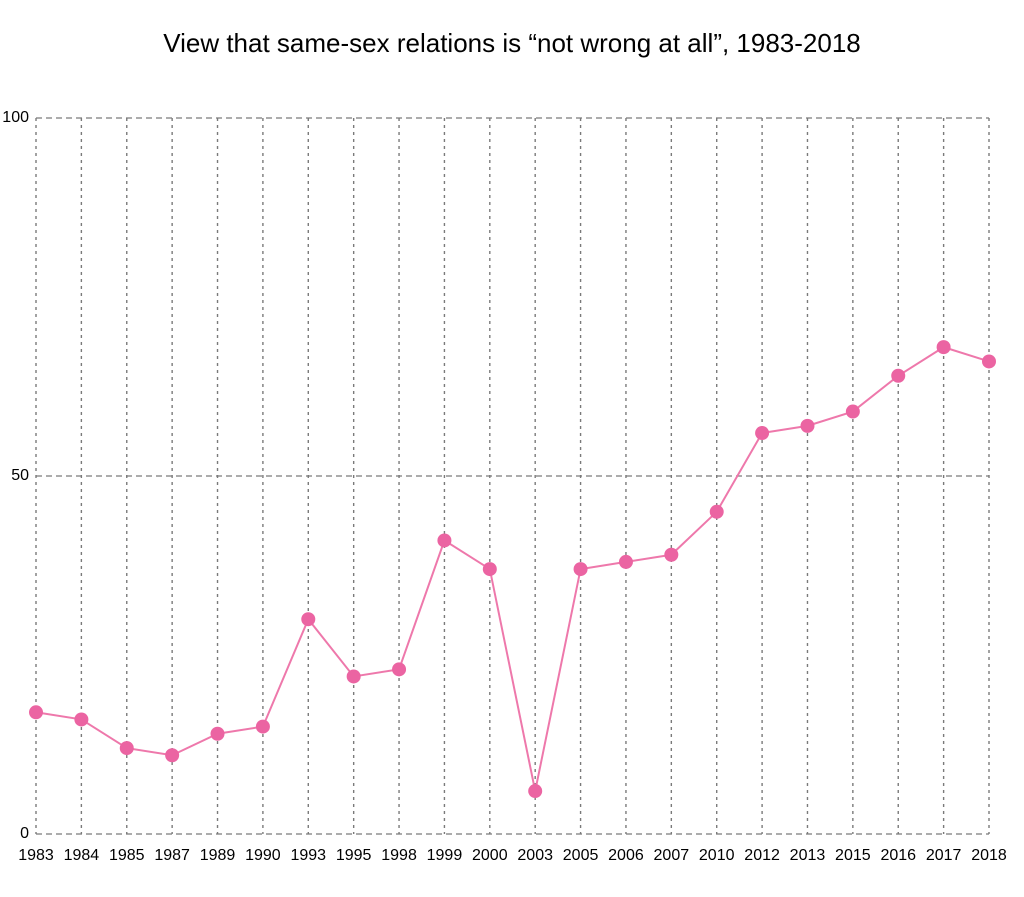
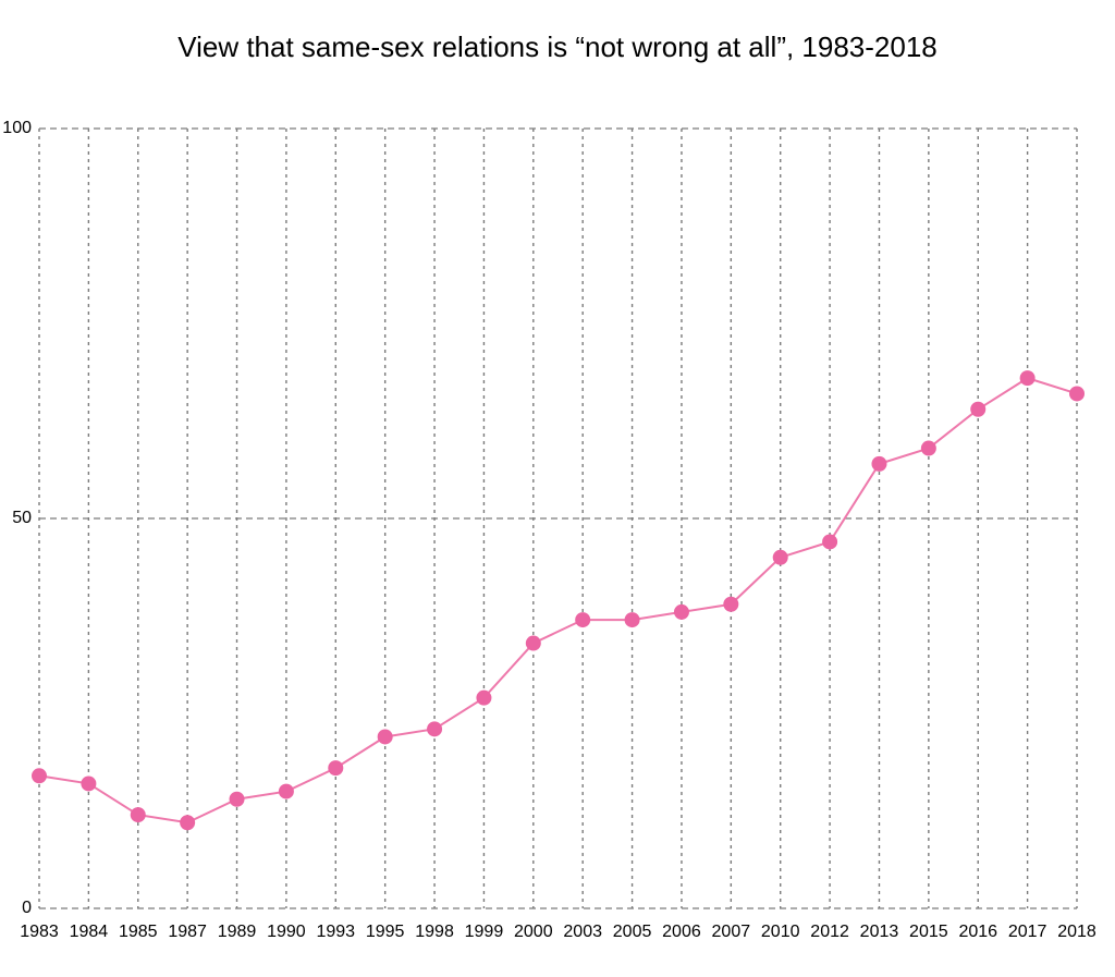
1993: 30 -> 18
1999: 41 -> 27
2000: 37 -> 34
2003: 6 -> 37
2012: 56 -> 47
